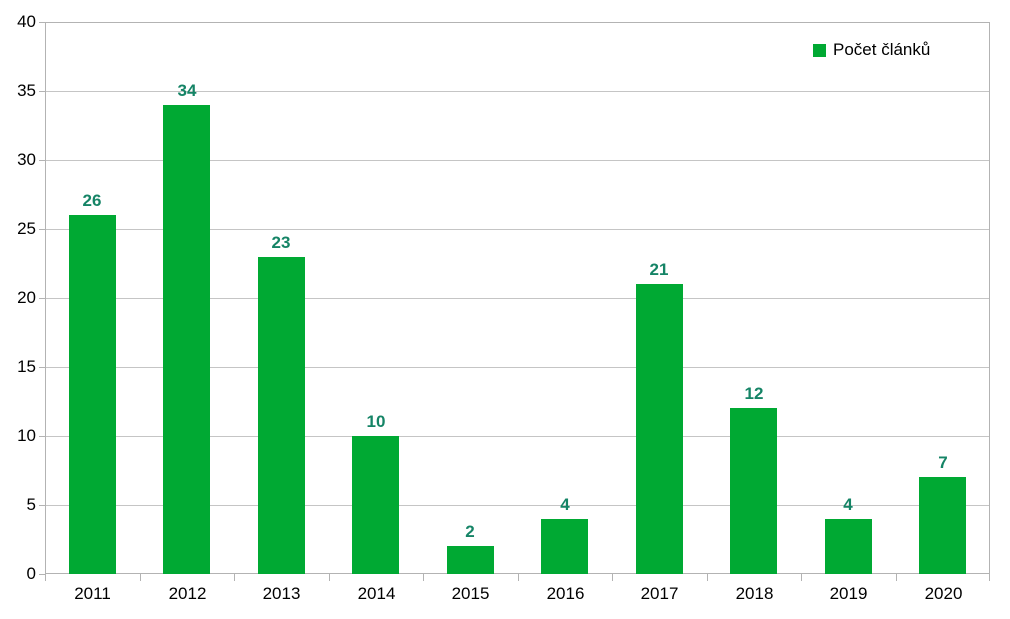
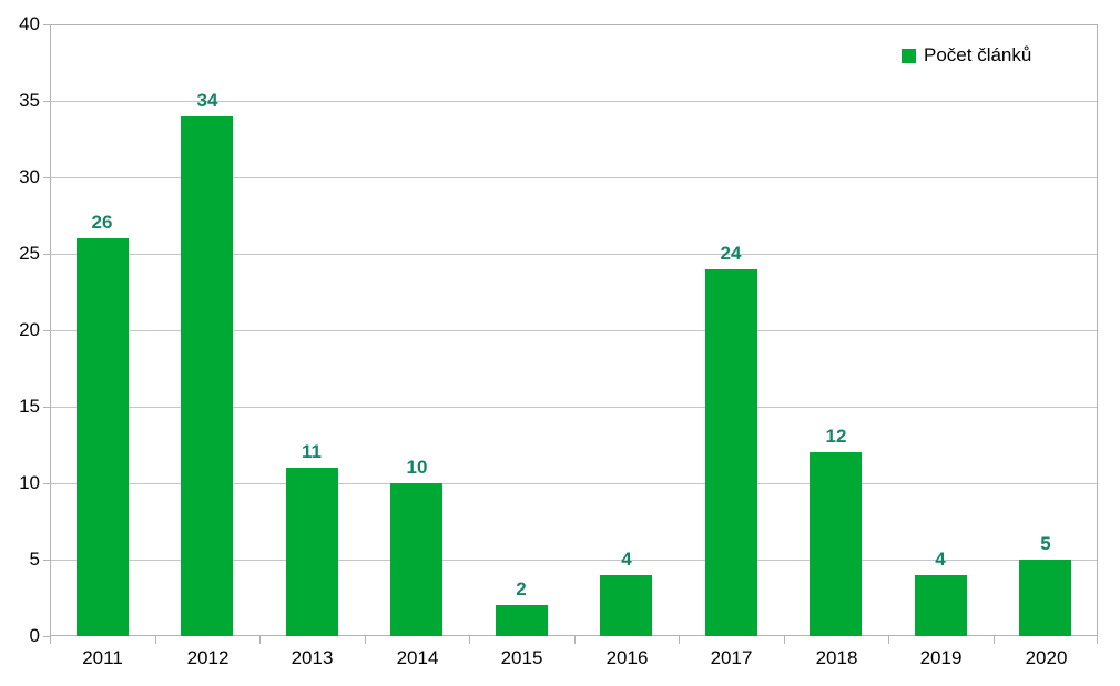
2013: 23 -> 11
2017: 21 -> 24
2020: 7 -> 5
